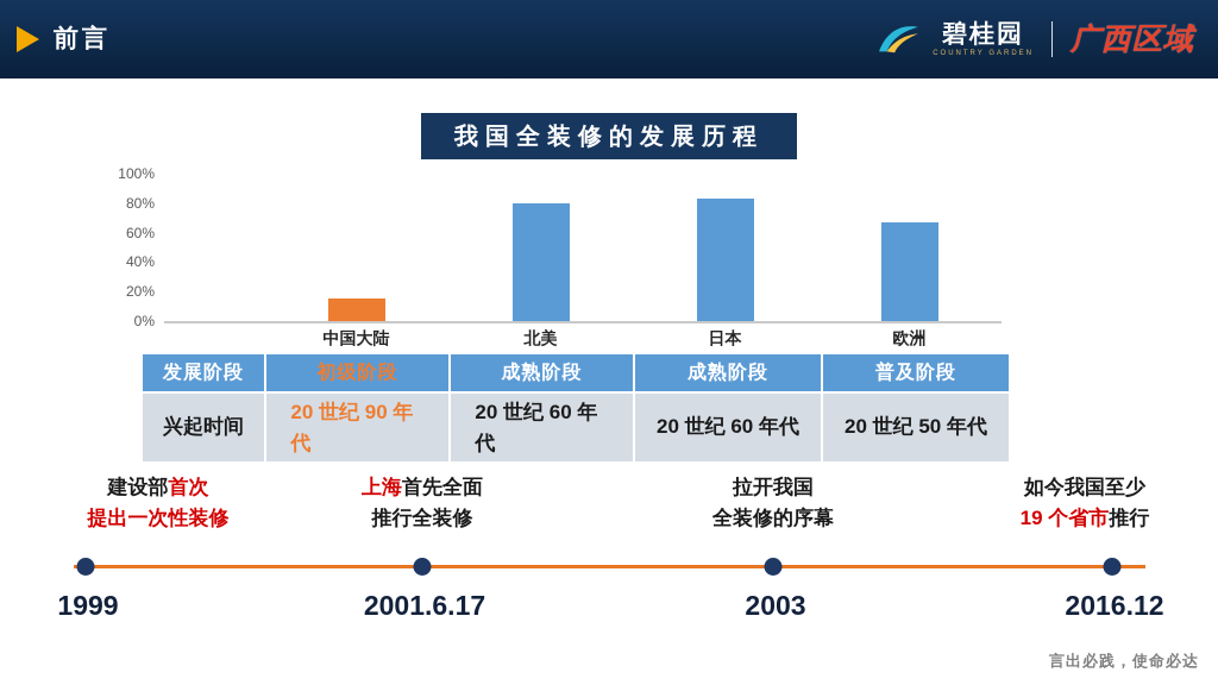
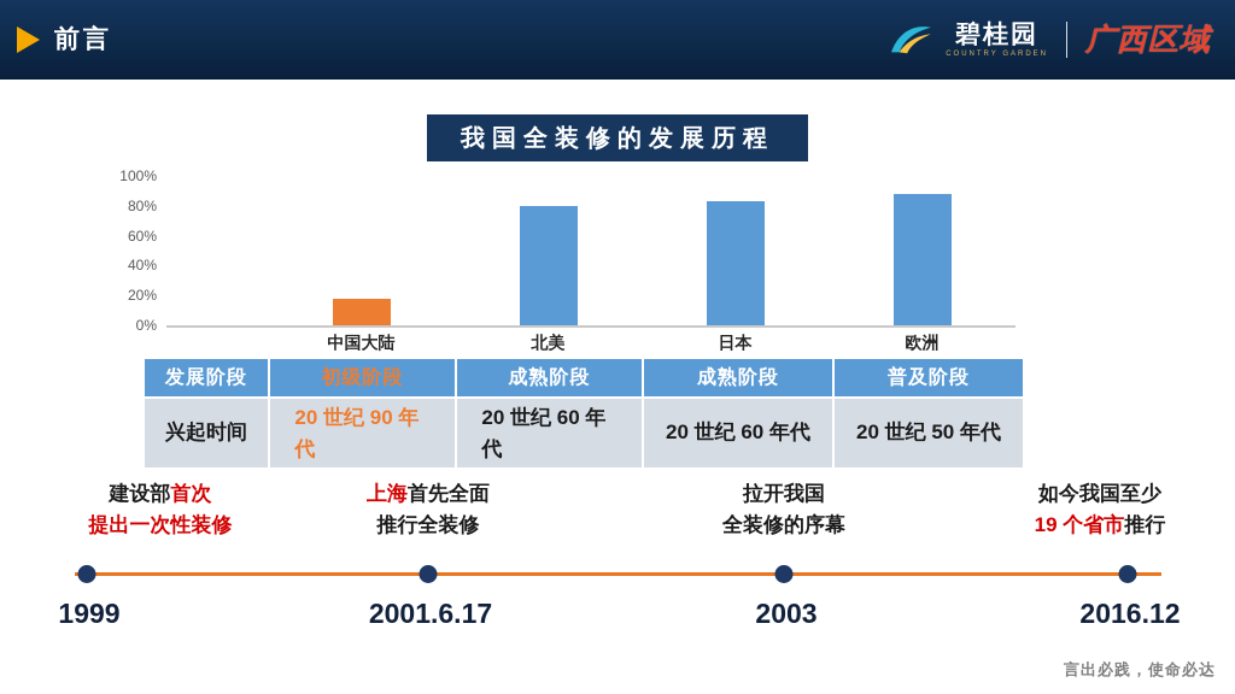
中国大陆: 15% -> 18%
欧洲: 67% -> 88%
